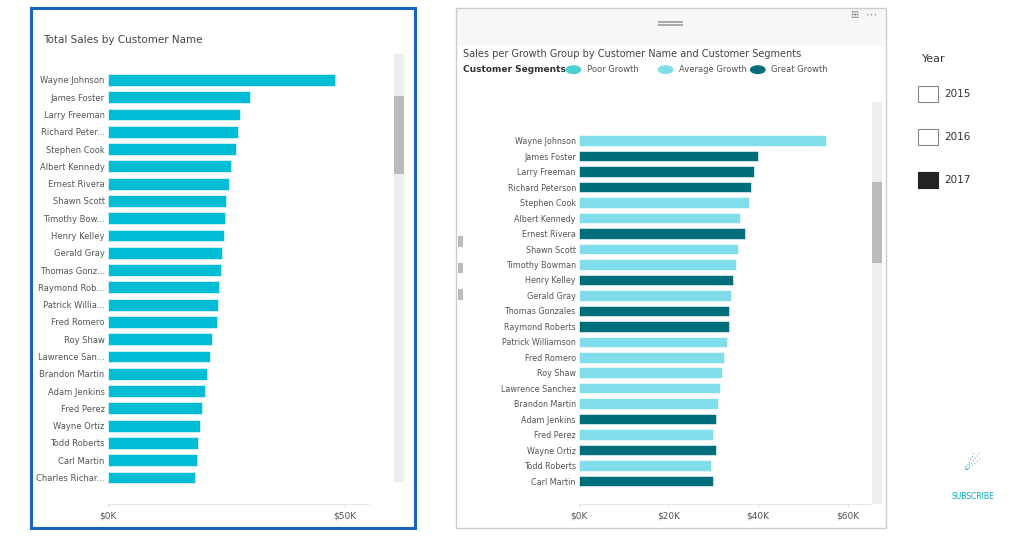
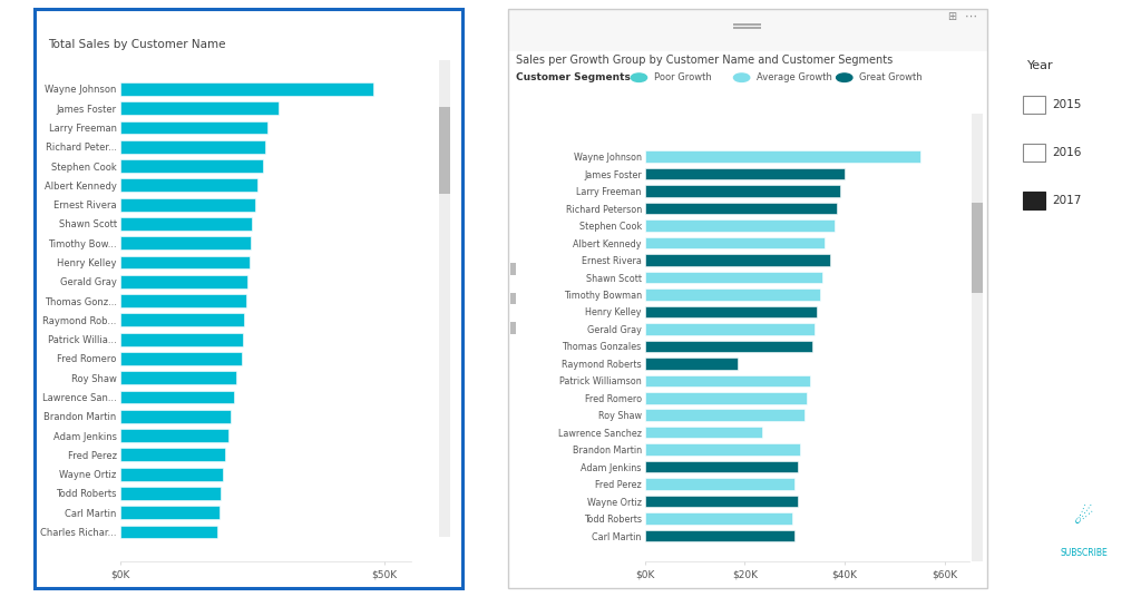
Raymond Roberts: $33.5K -> $18.5K
Lawrence Sanchez: $31.5K -> $23.5K
